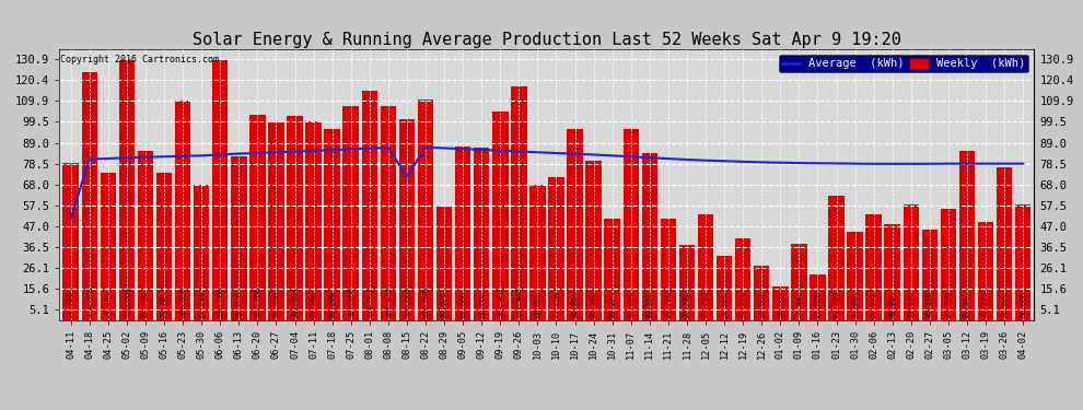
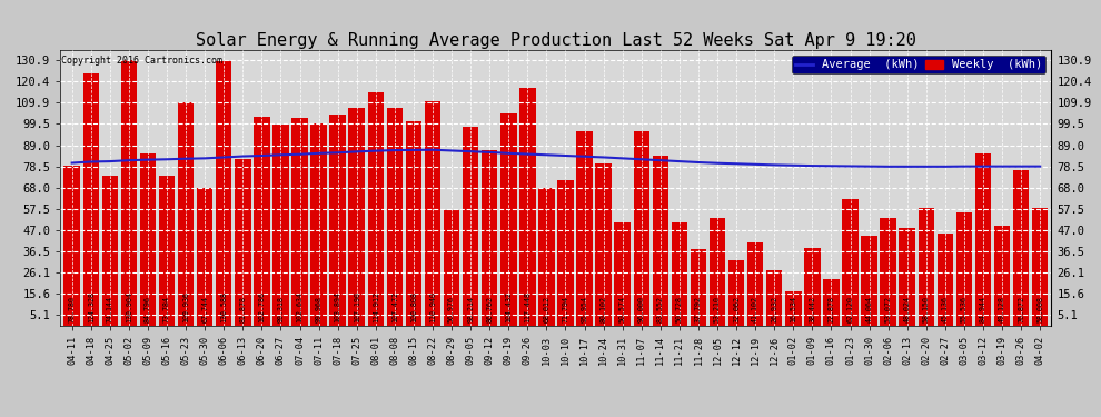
Average (kWh)/04-11: 51 -> 80
Weekly (kWh)/07-18: 96 -> 104
Average (kWh)/08-15: 72 -> 87
Weekly (kWh)/09-05: 87 -> 98
